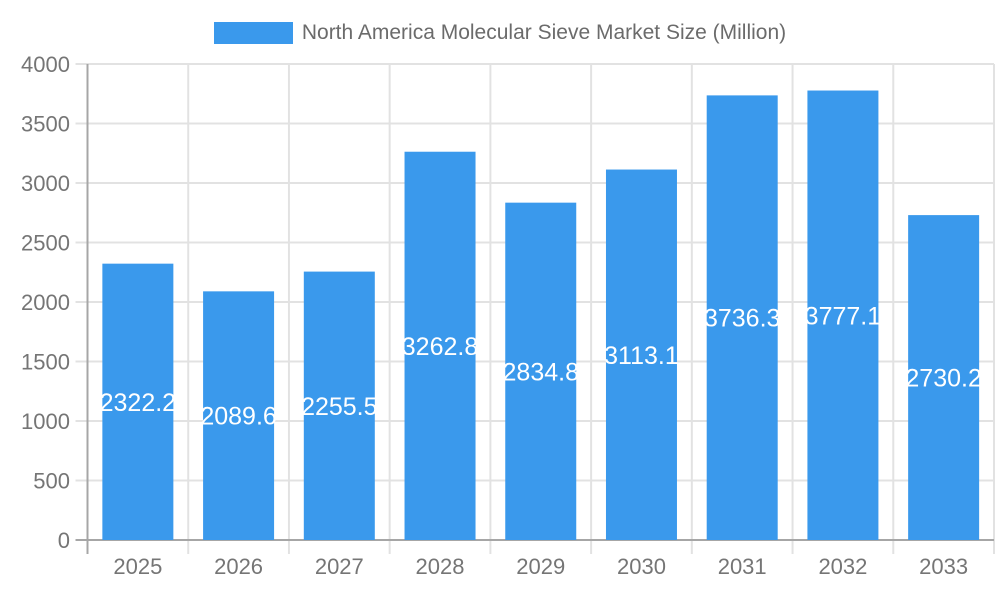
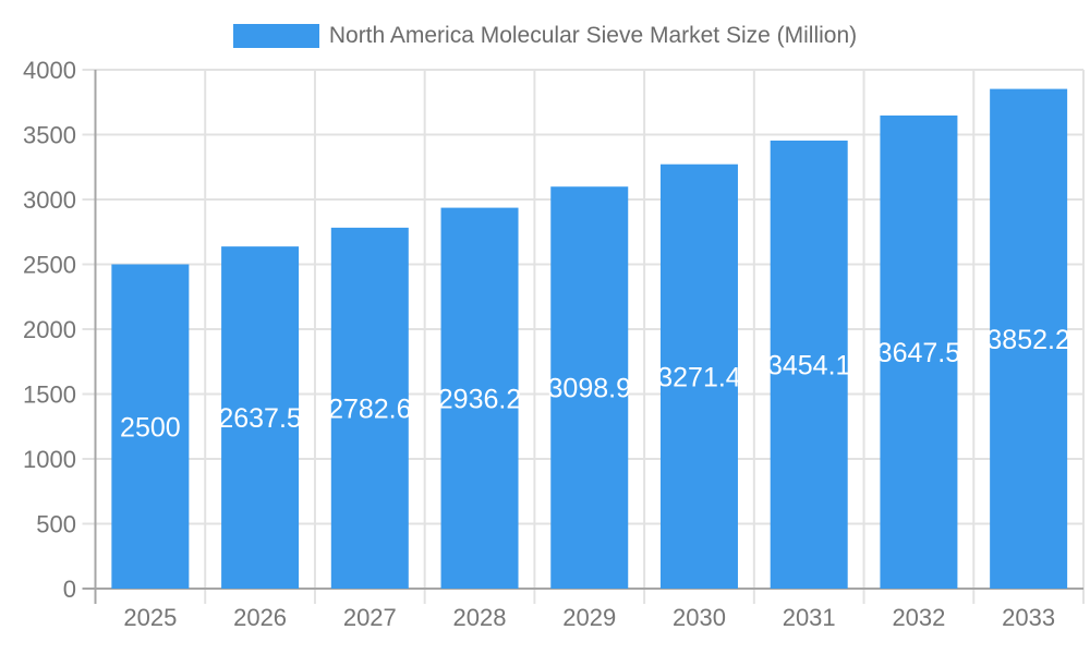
2025: 2322.2 -> 2500
2026: 2089.6 -> 2637.5
2027: 2255.5 -> 2782.6
2028: 3262.8 -> 2936.2
2029: 2834.8 -> 3098.9
2030: 3113.1 -> 3271.4
2031: 3736.3 -> 3454.1
2032: 3777.1 -> 3647.5
2033: 2730.2 -> 3852.2
